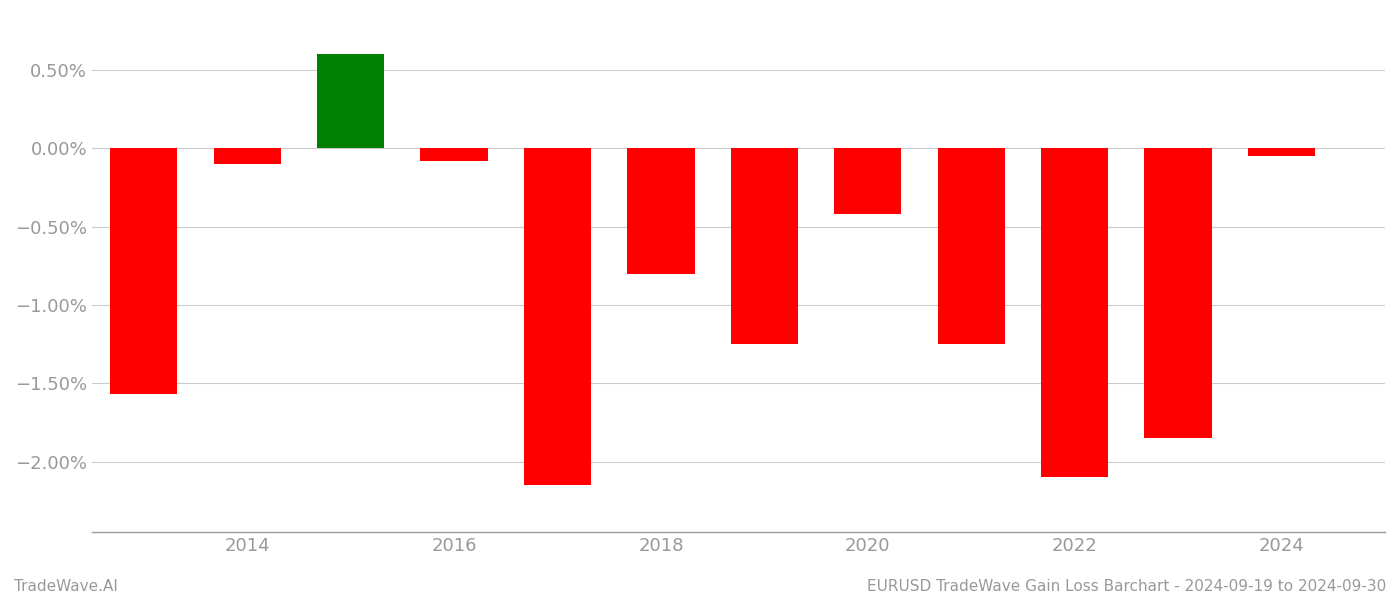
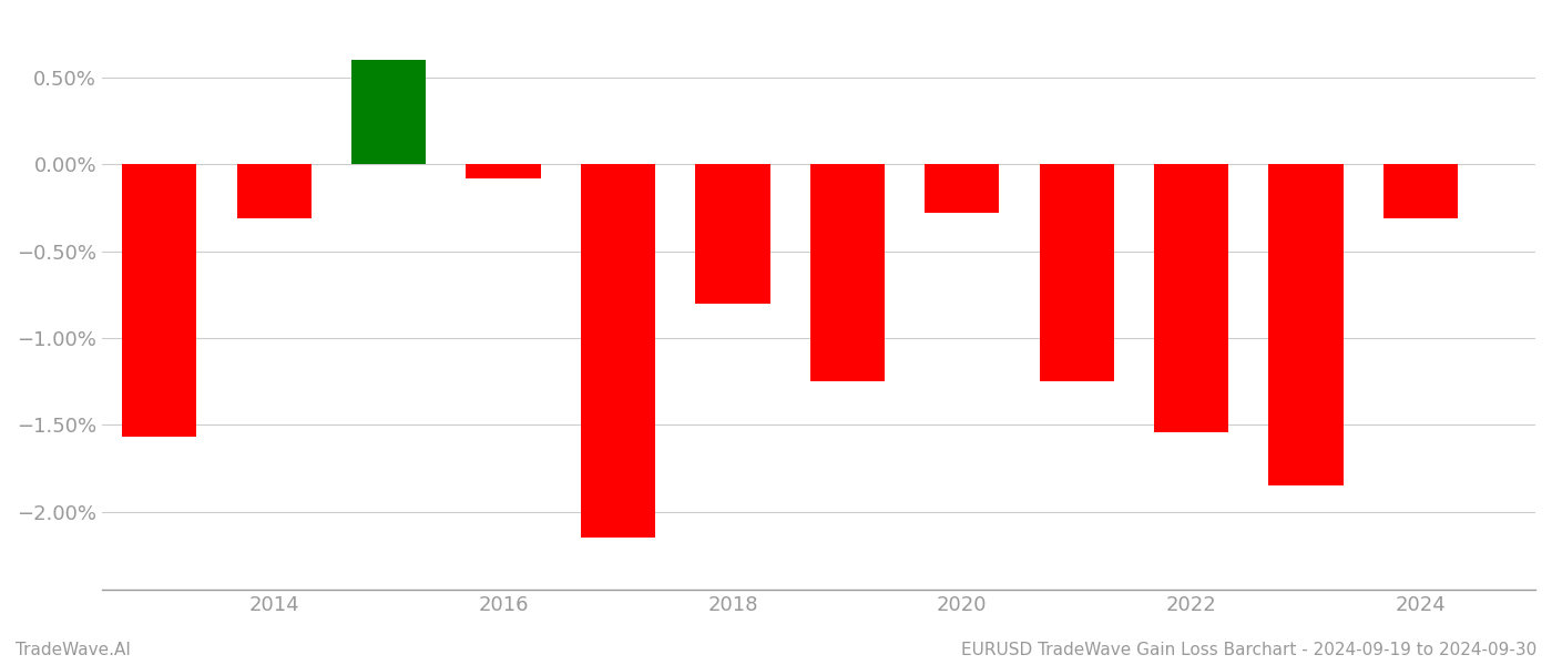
2014: -0.10% -> -0.31%
2020: -0.42% -> -0.28%
2022: -2.10% -> -1.54%
2024: -0.05% -> -0.31%
